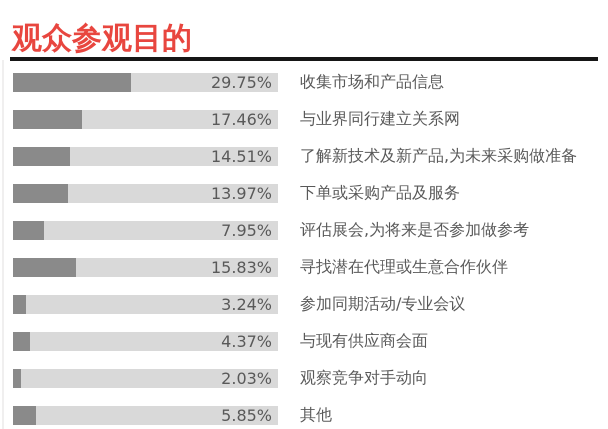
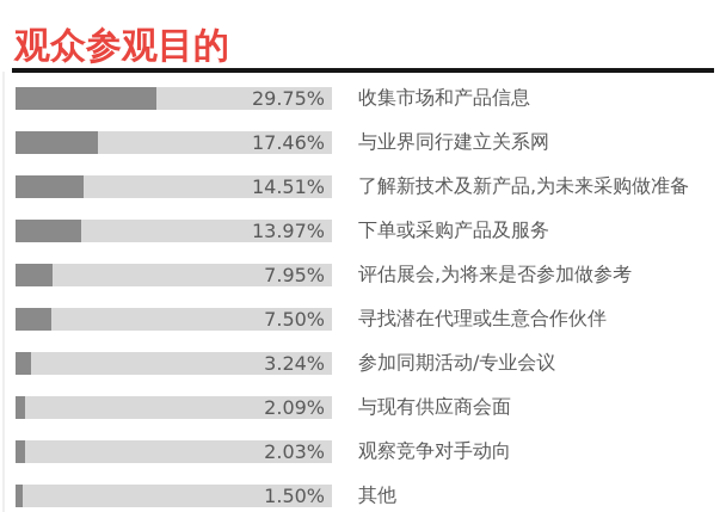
寻找潜在代理或生意合作伙伴: 15.83% -> 7.50%
与现有供应商会面: 4.37% -> 2.09%
其他: 5.85% -> 1.50%
